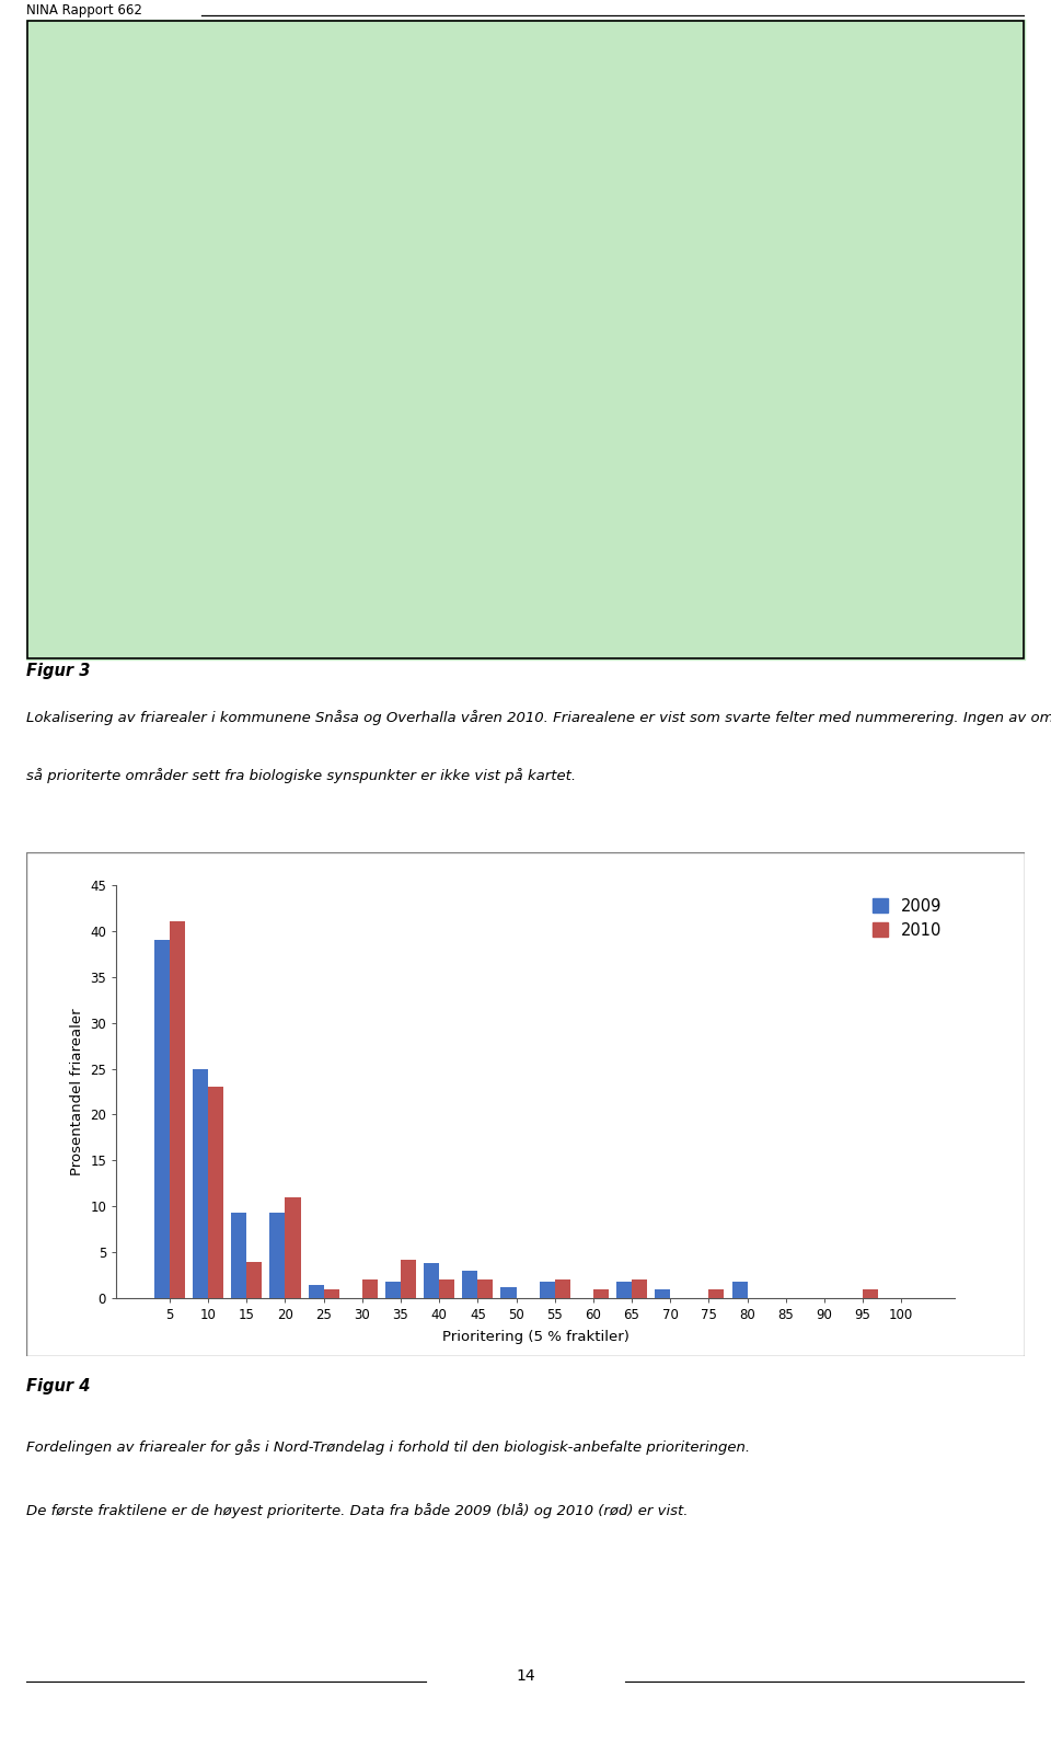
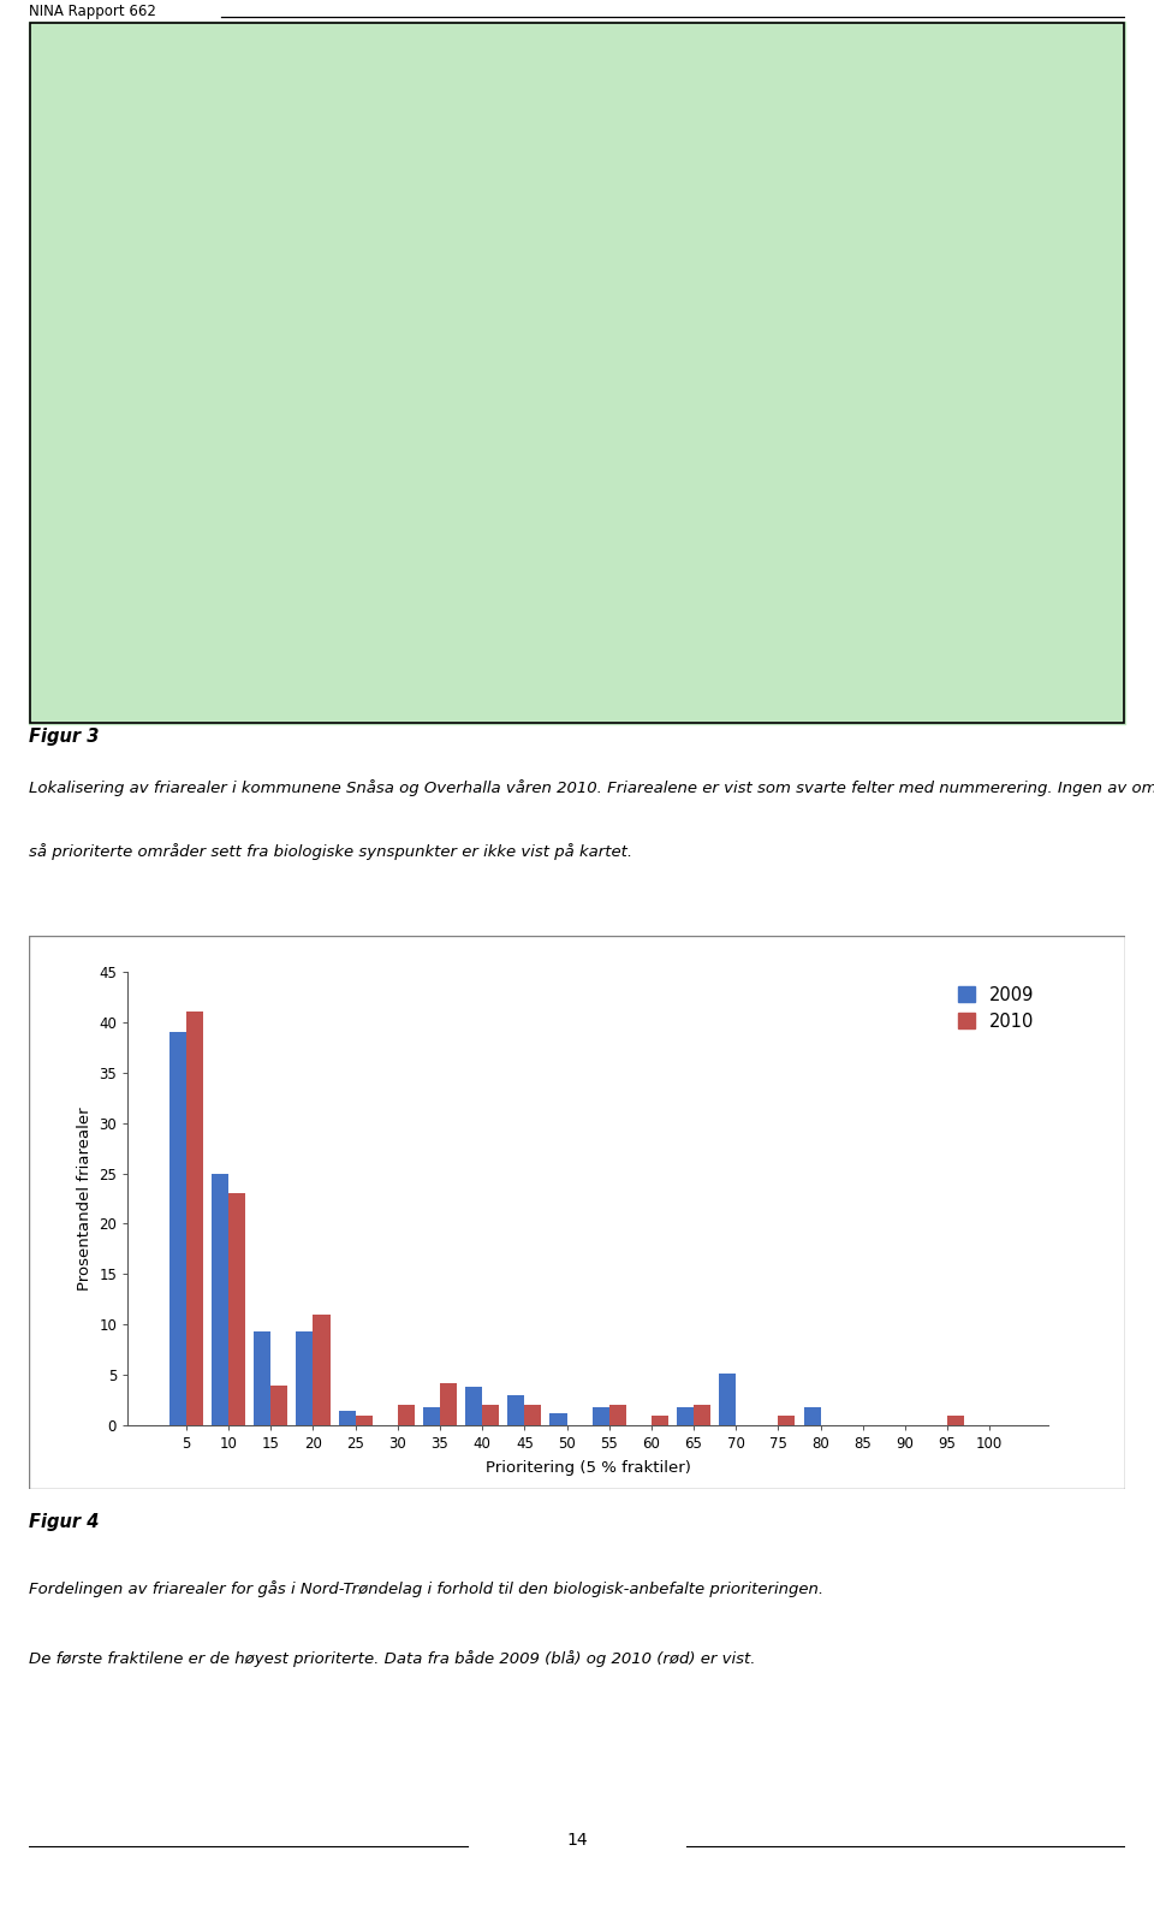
2009/70: 1.0 -> 5.2
